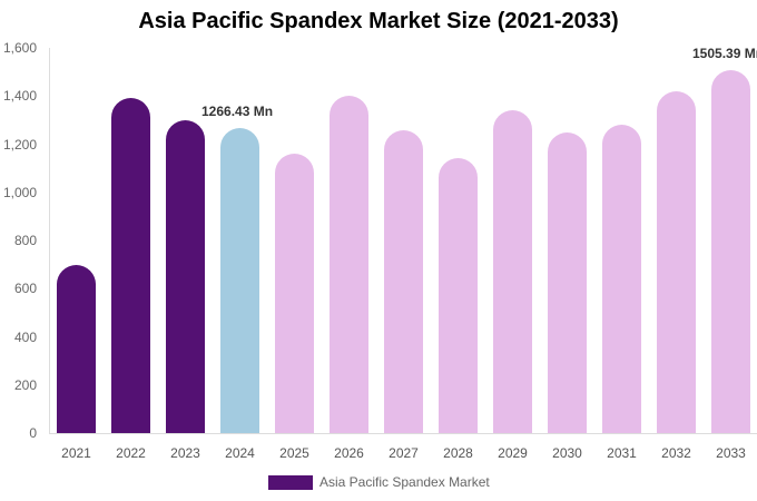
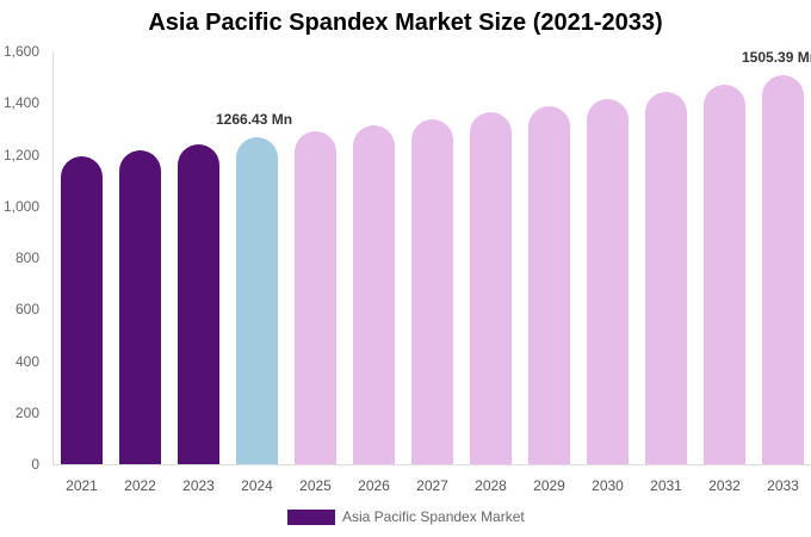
2021: 700 -> 1190
2022: 1390 -> 1220
2023: 1300 -> 1240
2025: 1160 -> 1290
2026: 1400 -> 1310
2027: 1260 -> 1340
2028: 1140 -> 1360
2029: 1340 -> 1390
2030: 1250 -> 1420
2031: 1280 -> 1440
2032: 1420 -> 1470
